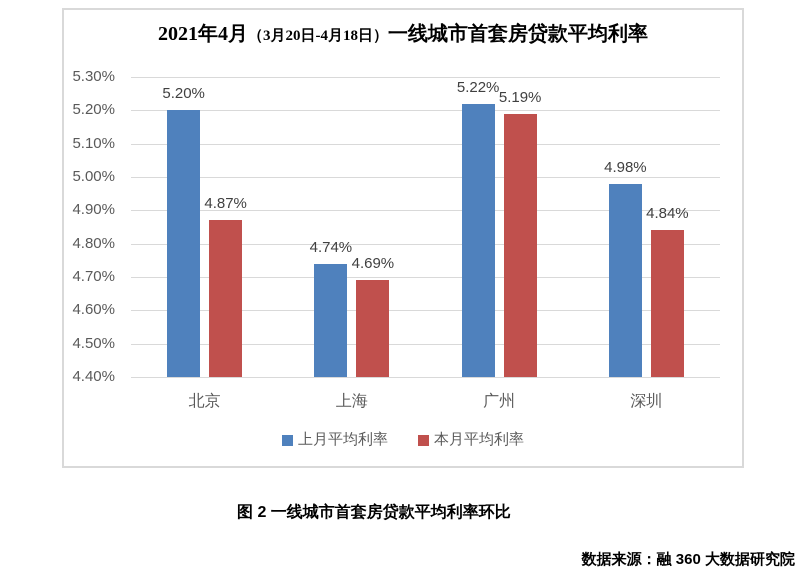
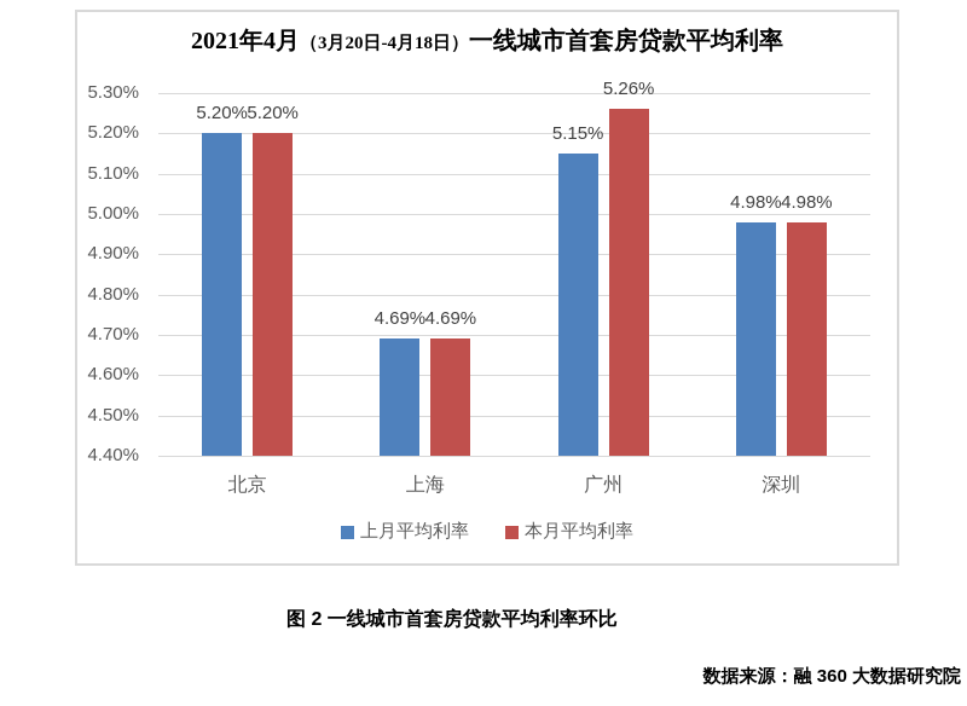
本月平均利率/北京: 4.87% -> 5.20%
上月平均利率/上海: 4.74% -> 4.69%
上月平均利率/广州: 5.22% -> 5.15%
本月平均利率/广州: 5.19% -> 5.26%
本月平均利率/深圳: 4.84% -> 4.98%
